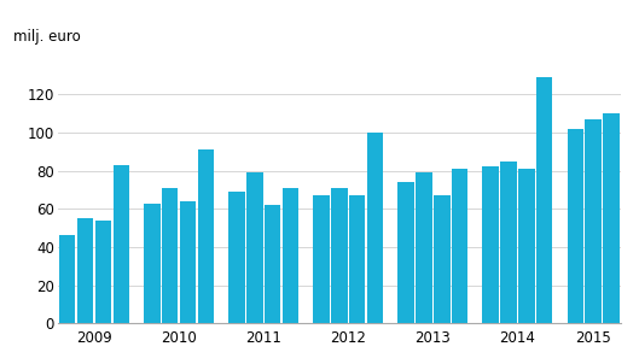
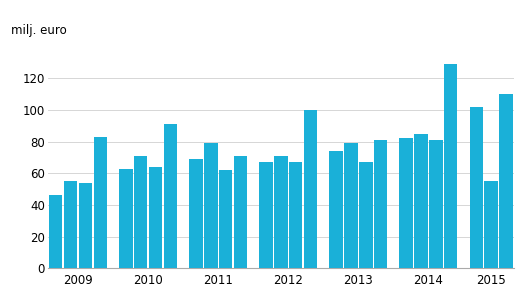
2015: 107 -> 55
